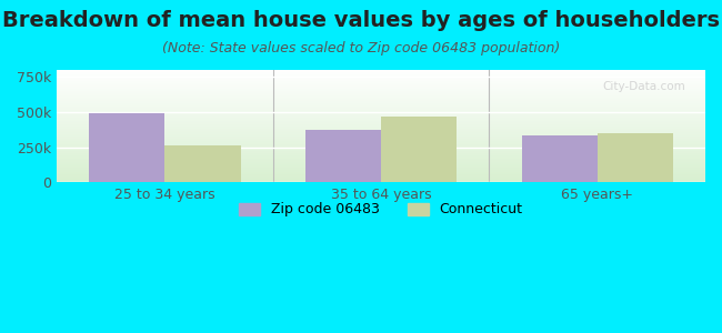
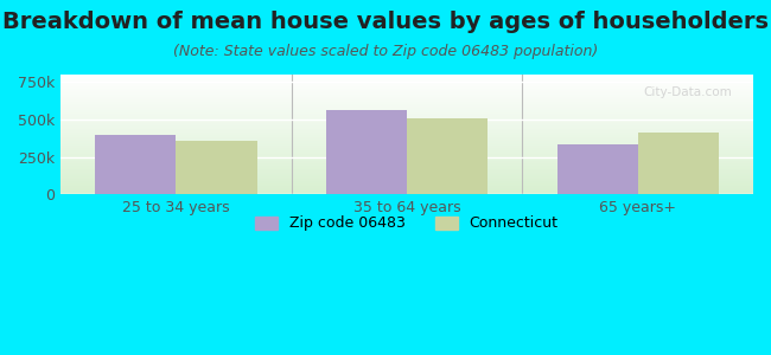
Zip code 06483/25 to 34 years: 490k -> 400k
Connecticut/25 to 34 years: 260k -> 360k
Zip code 06483/35 to 64 years: 370k -> 560k
Connecticut/35 to 64 years: 470k -> 510k
Connecticut/65 years+: 350k -> 420k
